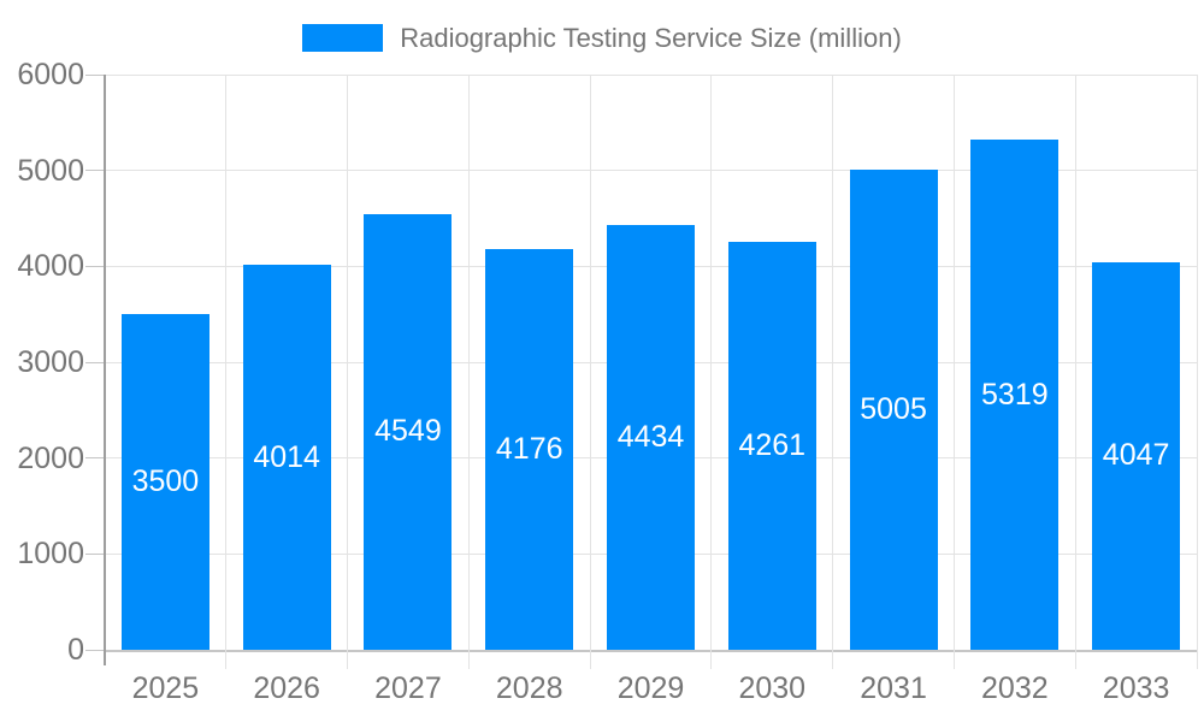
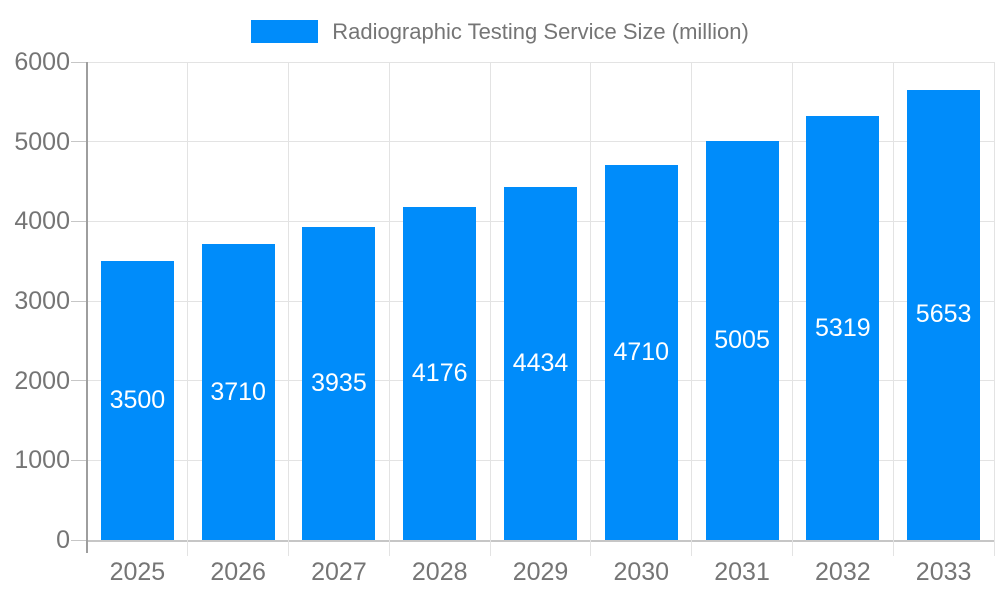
2026: 4014 -> 3710
2027: 4549 -> 3935
2030: 4261 -> 4710
2033: 4047 -> 5653
